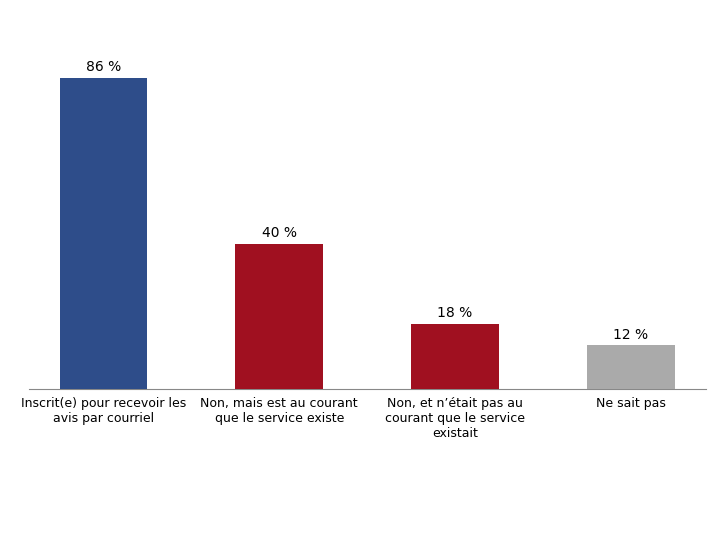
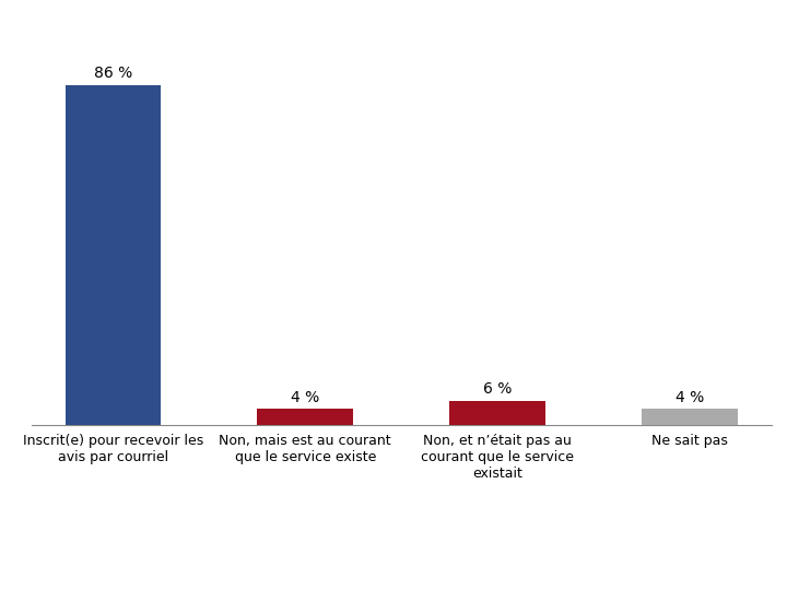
Non, mais est au courant que le service existe: 40 -> 4
Non, et n’était pas au courant que le service existait: 18 -> 6
Ne sait pas: 12 -> 4
